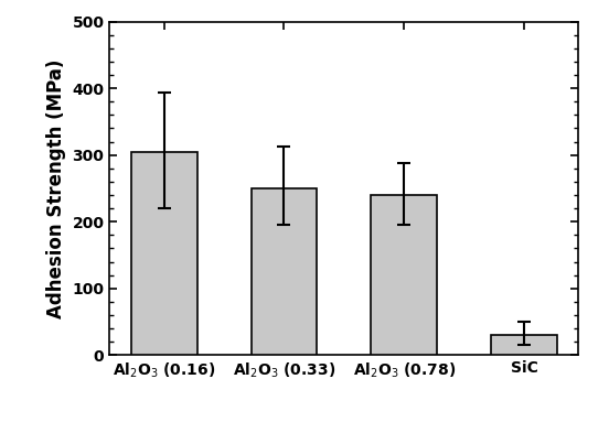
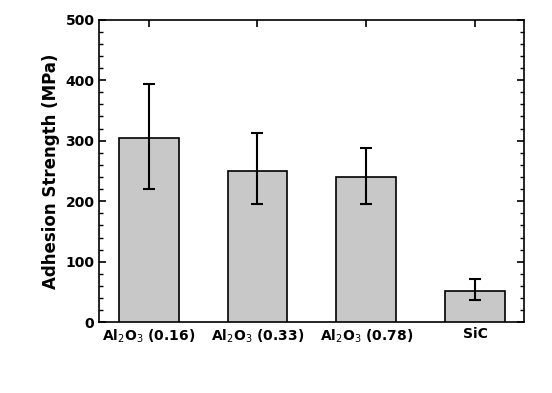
SiC: 30 -> 52
